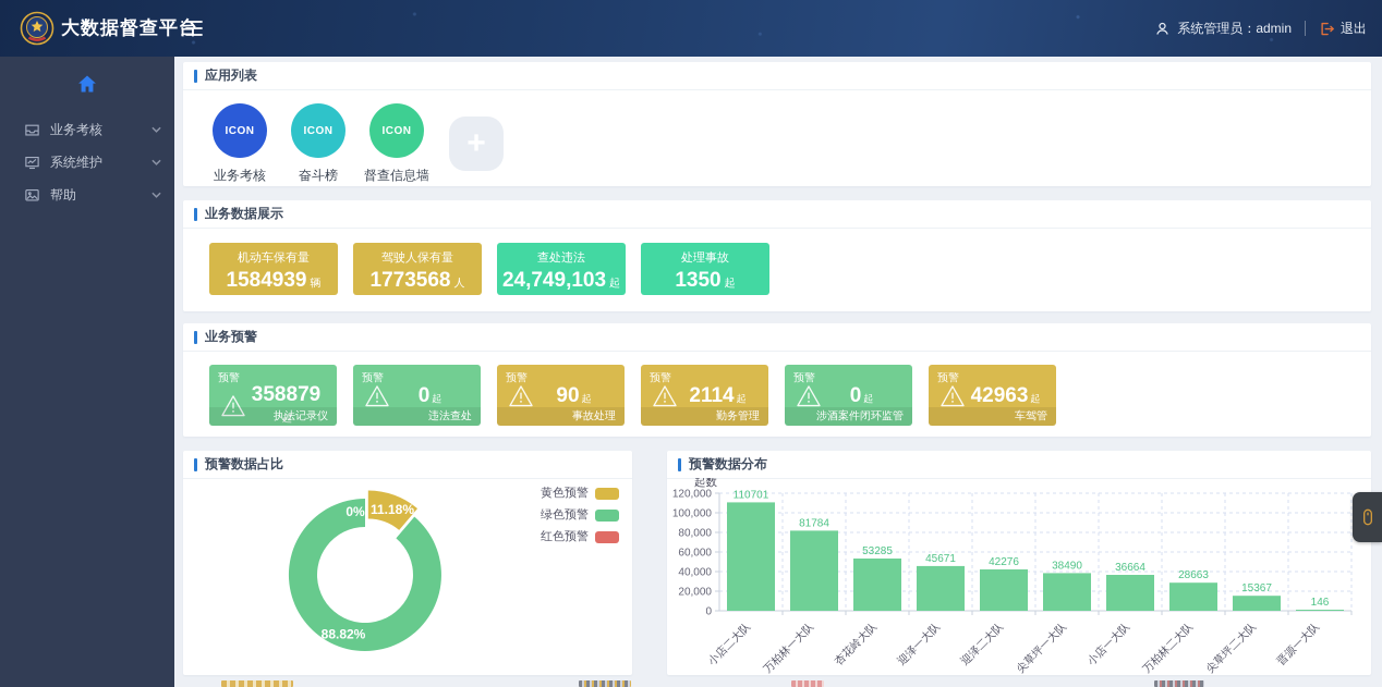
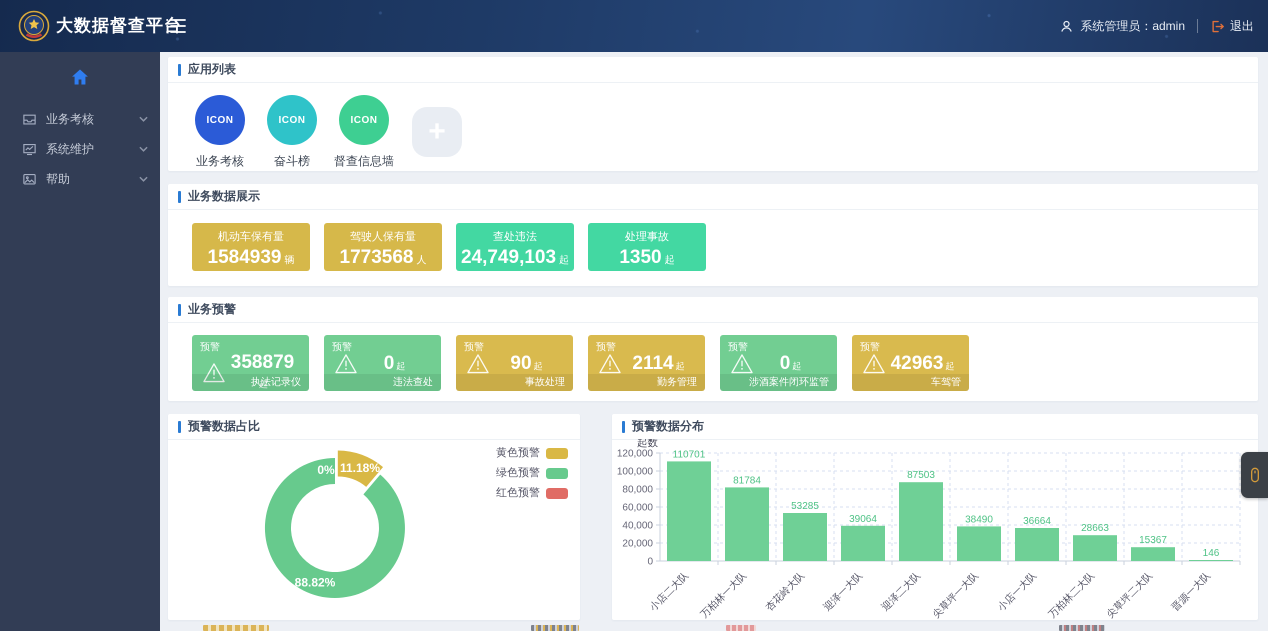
预警数据分布/迎泽一大队: 45671 -> 39064
预警数据分布/迎泽二大队: 42276 -> 87503
